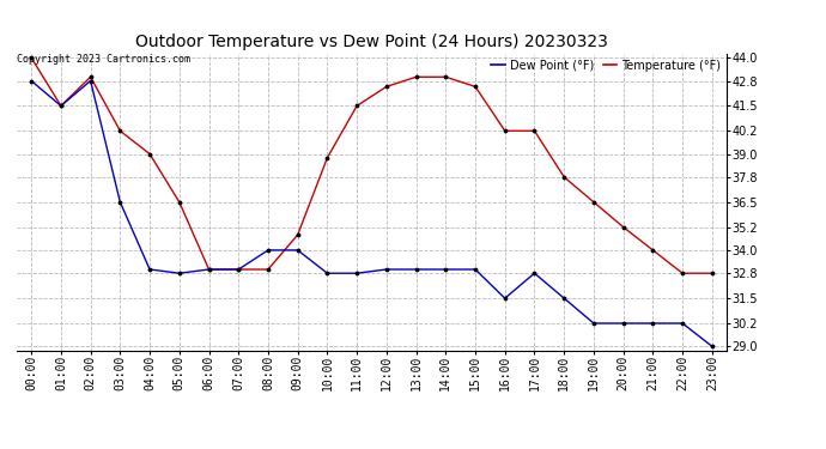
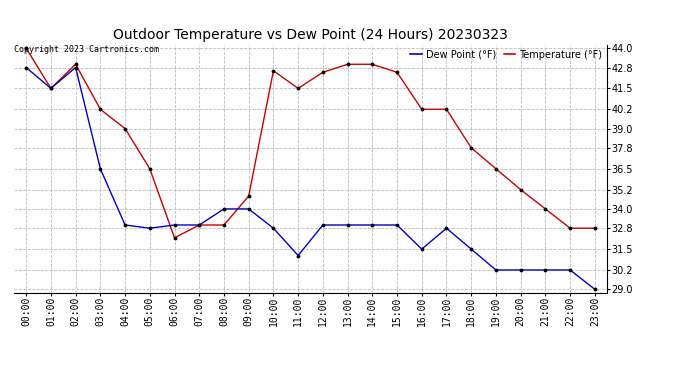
Temperature (°F)/06:00: 33.0 -> 32.2
Temperature (°F)/10:00: 38.8 -> 42.6
Dew Point (°F)/11:00: 32.8 -> 31.1
